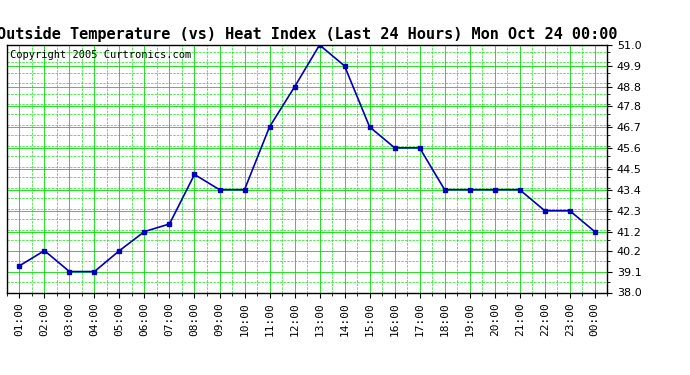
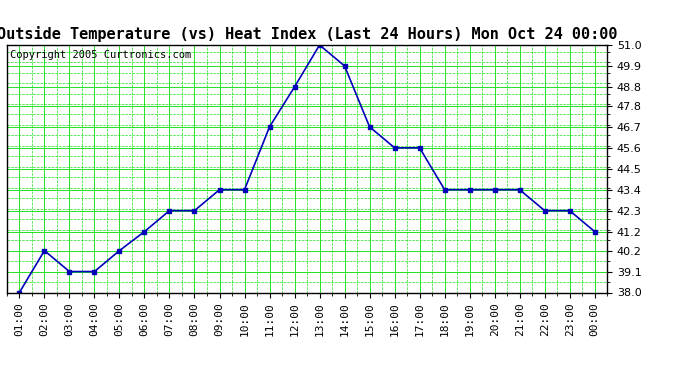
01:00: 39.4 -> 38.0
07:00: 41.6 -> 42.3
08:00: 44.2 -> 42.3
